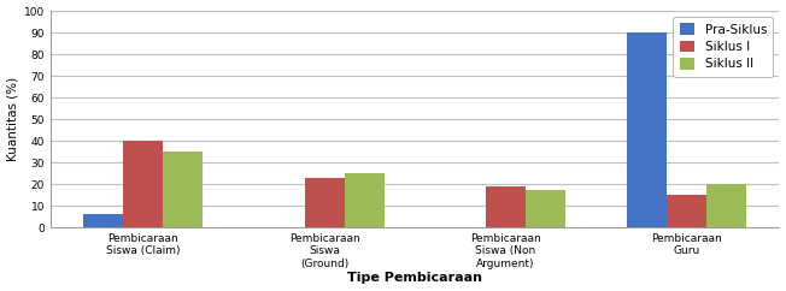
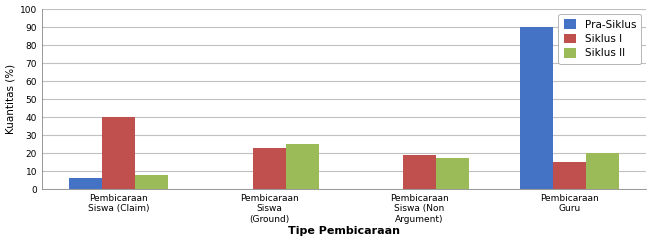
Siklus II/Pembicaraan Siswa (Claim): 35 -> 8
